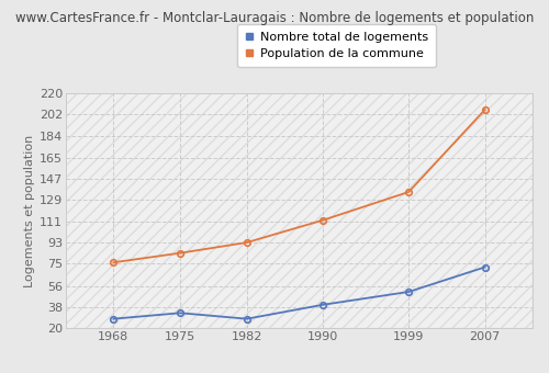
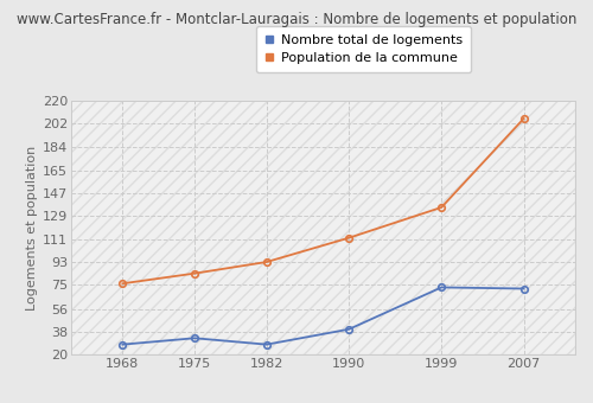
Nombre total de logements/1999: 51 -> 73
